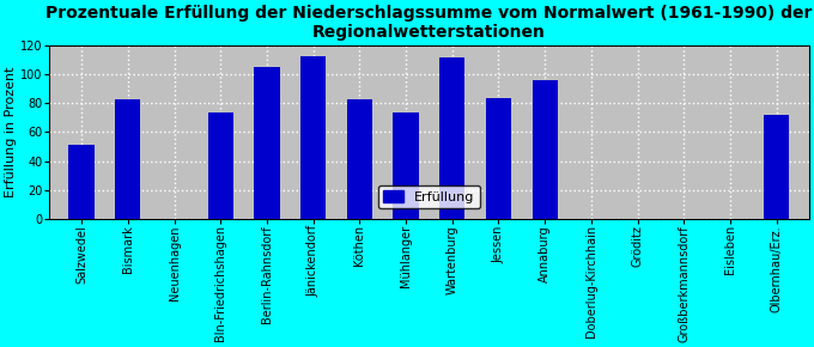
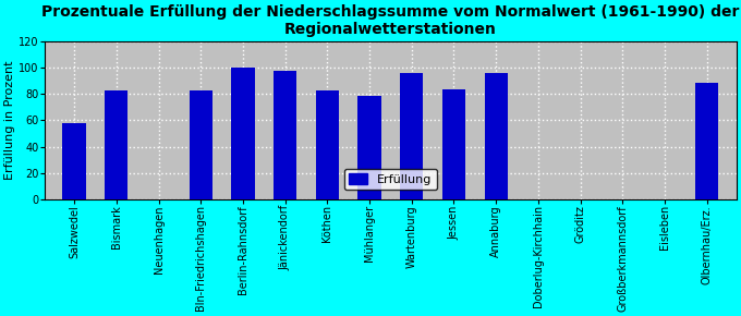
Salzwedel: 51 -> 58
Bln-Friedrichshagen: 74 -> 83
Berlin-Rahnsdorf: 105 -> 100
Jänickendorf: 113 -> 98
Mühlanger: 74 -> 79
Wartenburg: 112 -> 96
Olbernhau/Erz.: 72 -> 89
